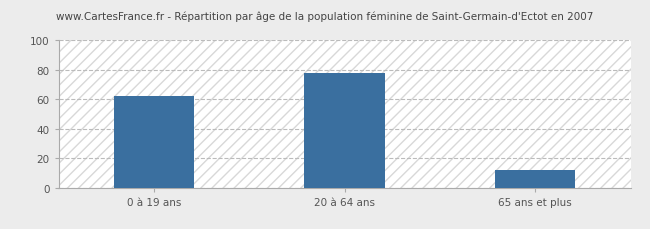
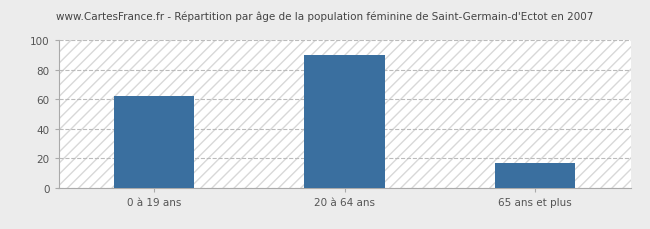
20 à 64 ans: 78 -> 90
65 ans et plus: 12 -> 17
